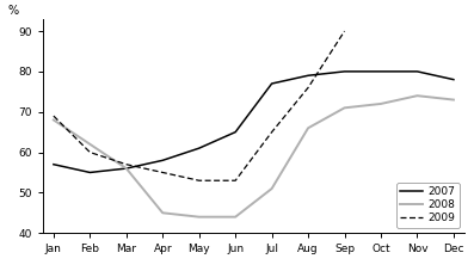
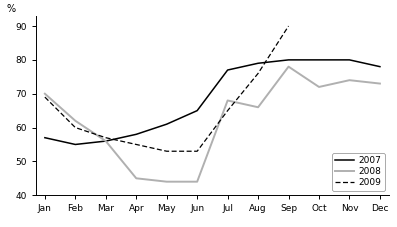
2008/Jan: 68 -> 70
2008/Jul: 51 -> 68
2008/Sep: 71 -> 78
